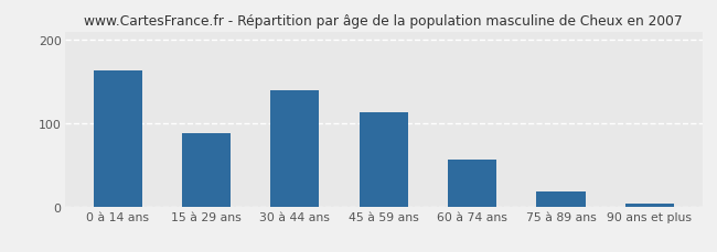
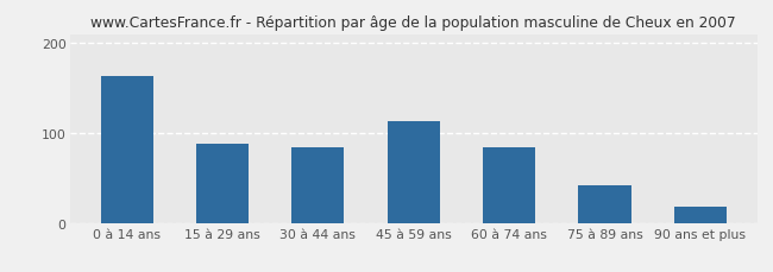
30 à 44 ans: 140 -> 84
60 à 74 ans: 57 -> 84
75 à 89 ans: 18 -> 42
90 ans et plus: 3 -> 18
